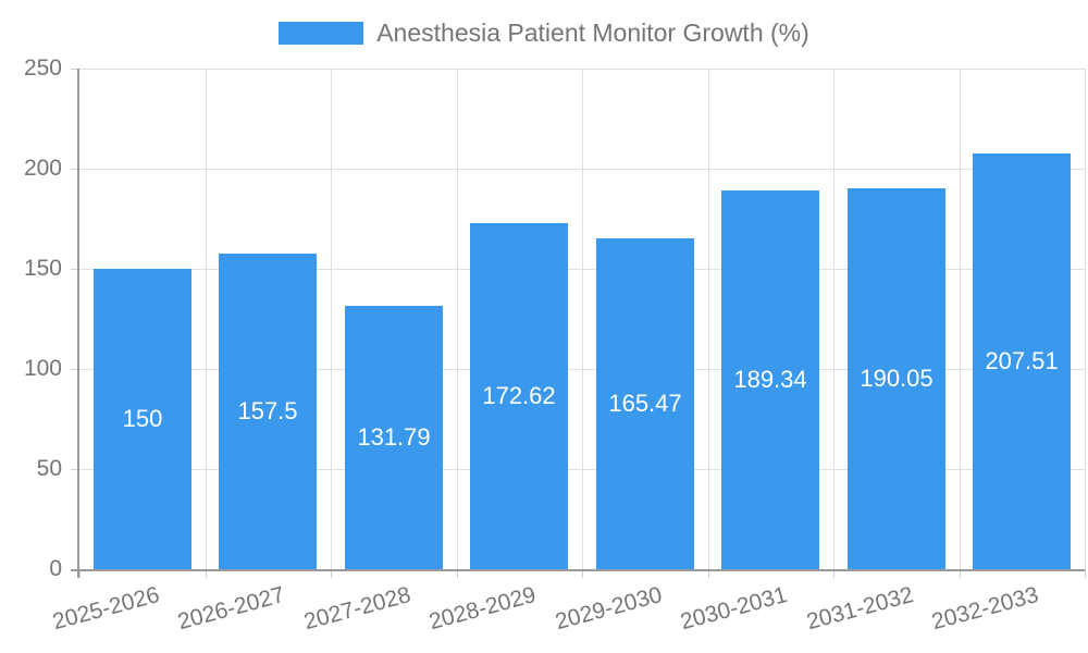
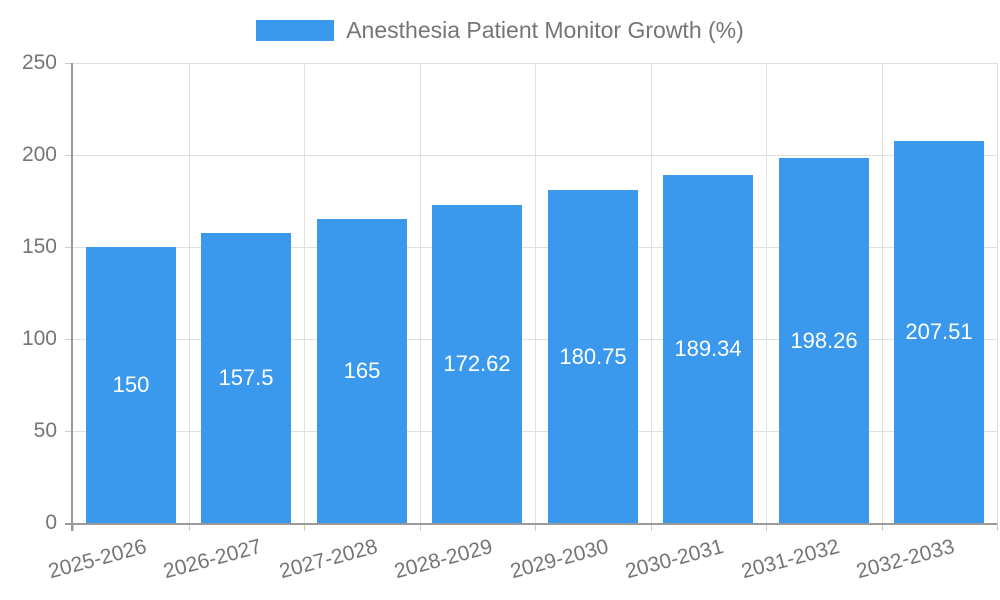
2027-2028: 131.79 -> 165
2029-2030: 165.47 -> 180.75
2031-2032: 190.05 -> 198.26
